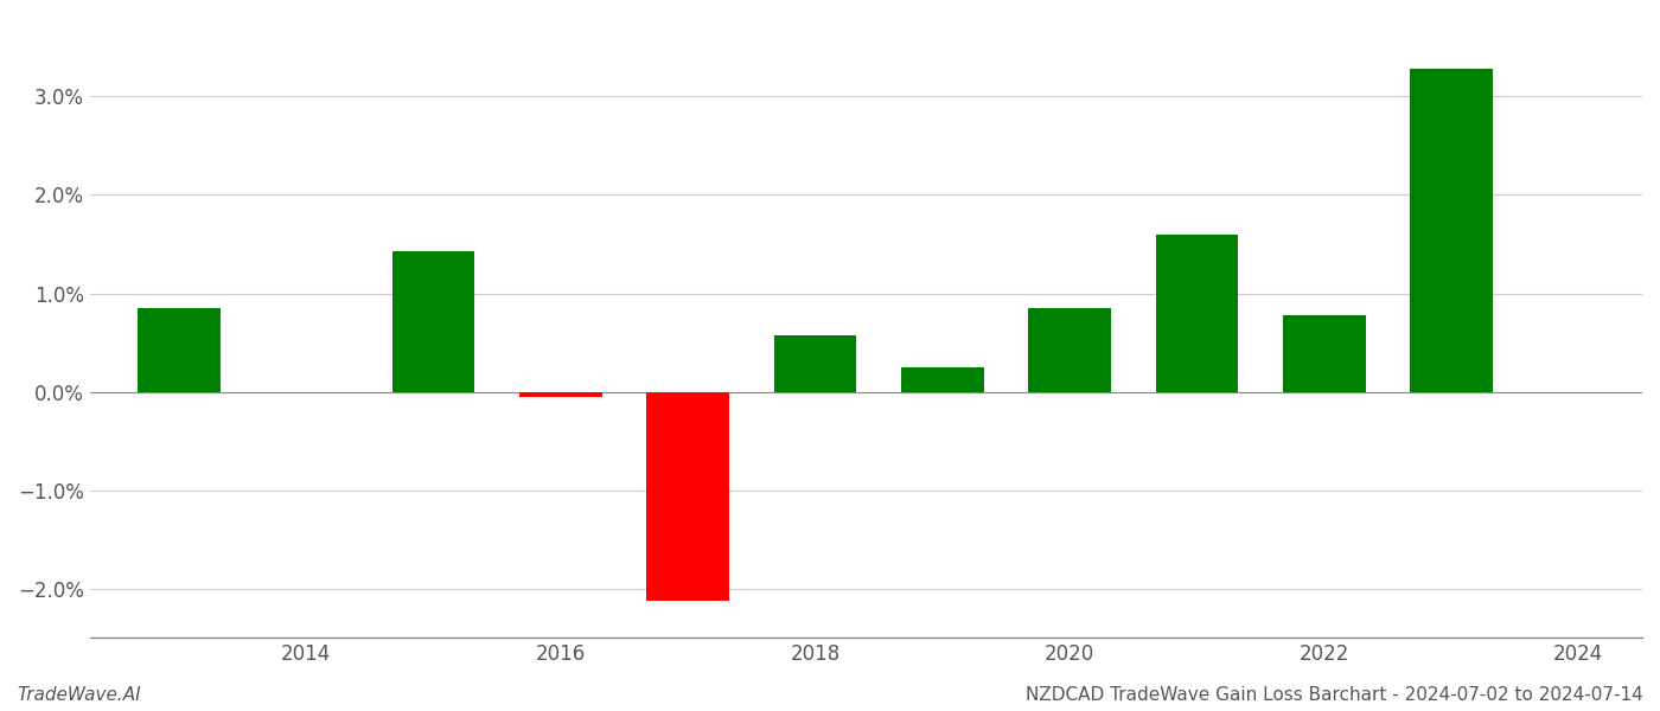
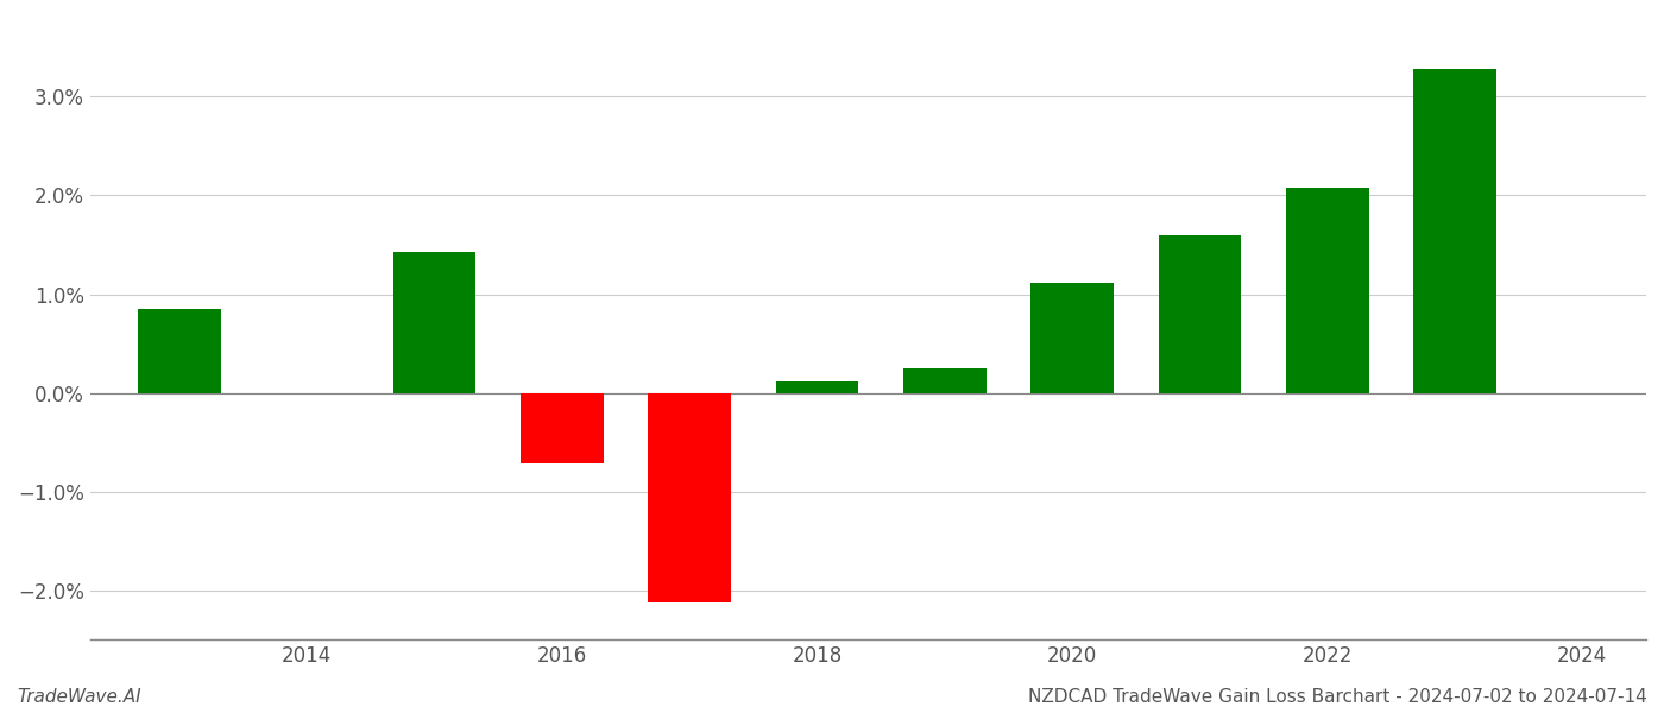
2016: -0.05% -> -0.72%
2018: 0.57% -> 0.12%
2020: 0.85% -> 1.12%
2022: 0.78% -> 2.08%
